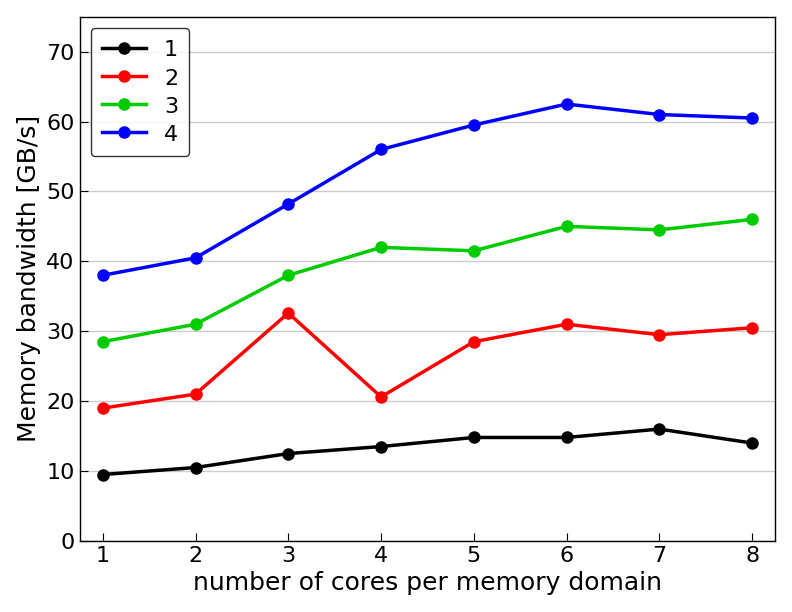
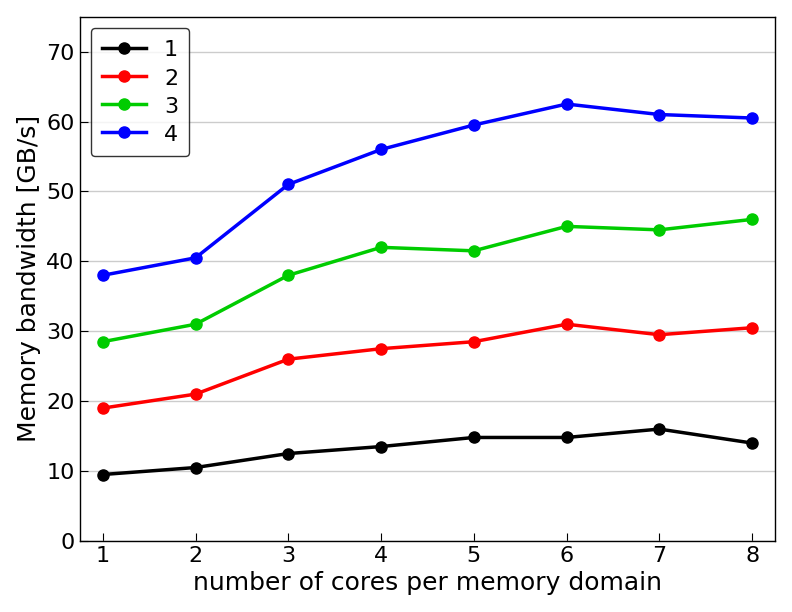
2/3: 32.6 -> 26.0
4/3: 48.2 -> 51.0
2/4: 20.6 -> 27.5
